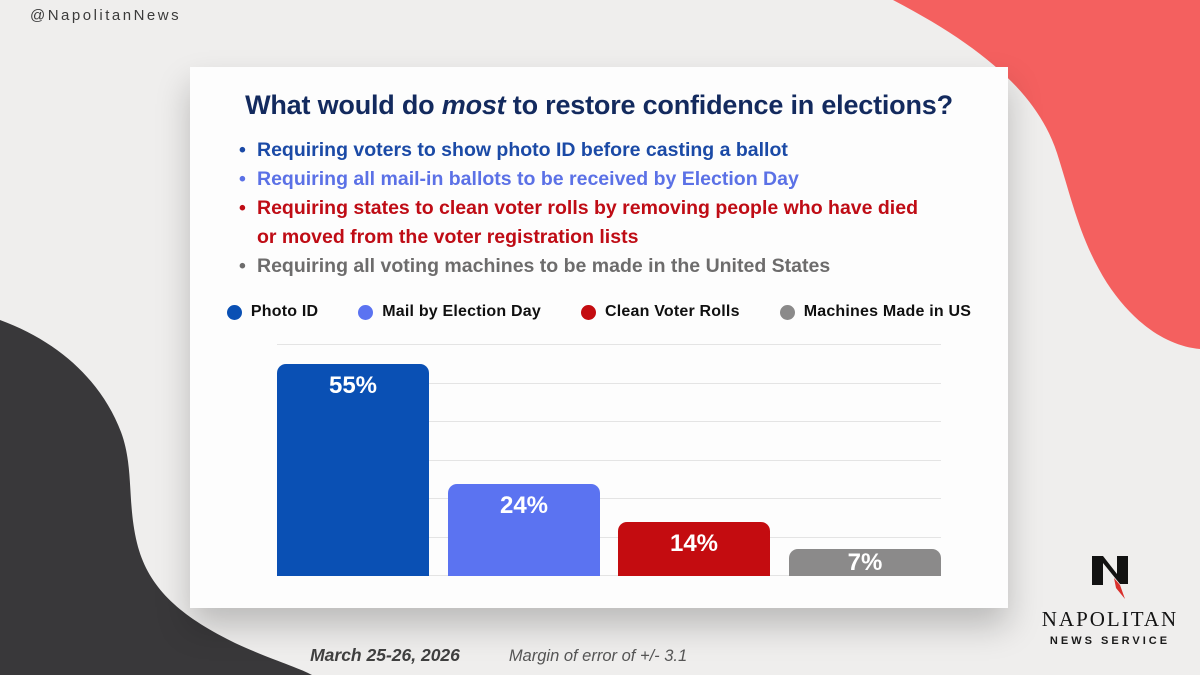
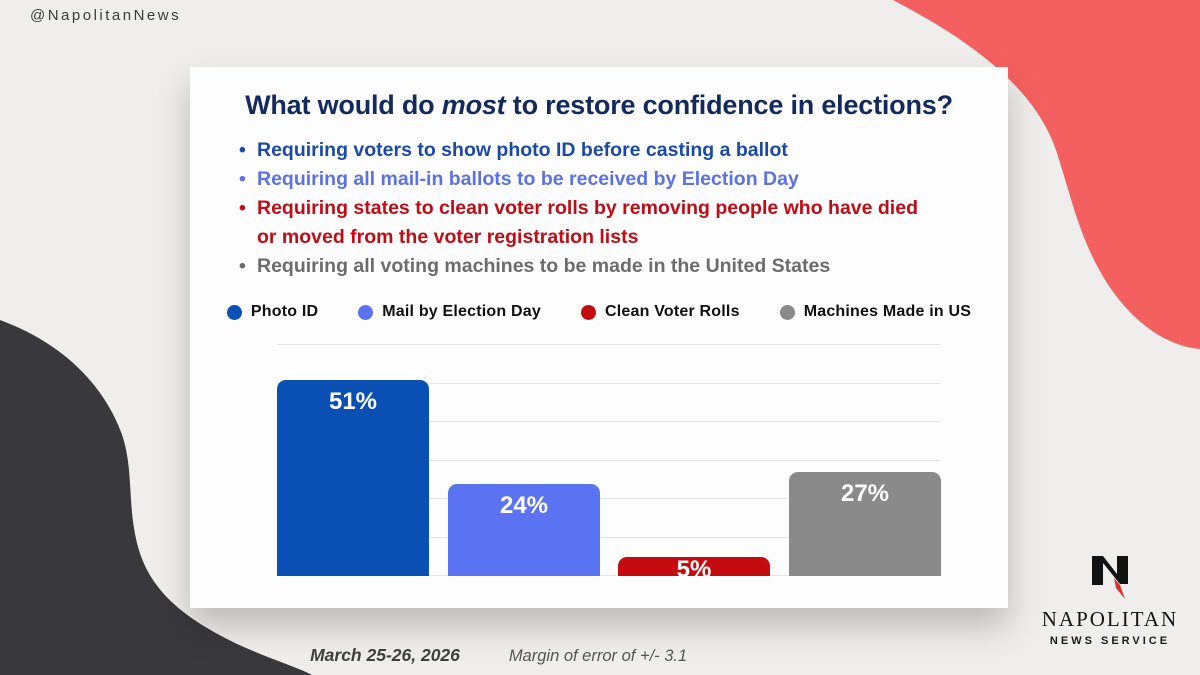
Photo ID: 55% -> 51%
Clean Voter Rolls: 14% -> 5%
Machines Made in US: 7% -> 27%
